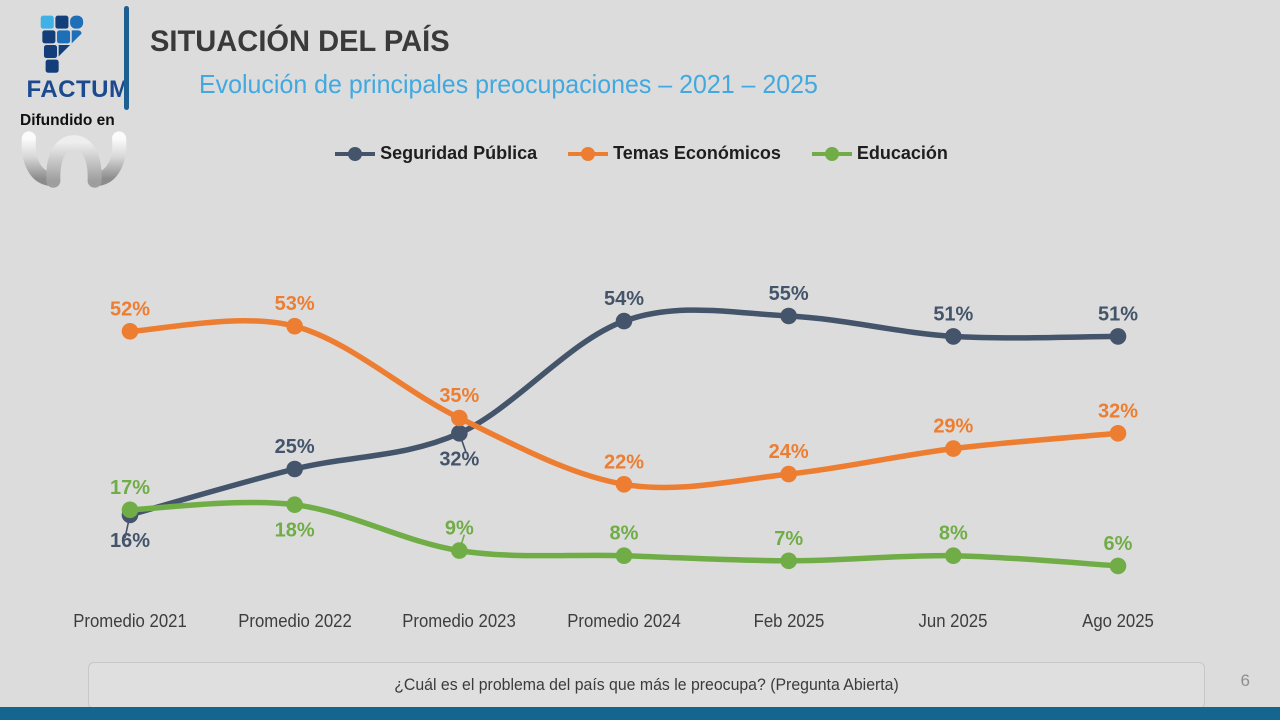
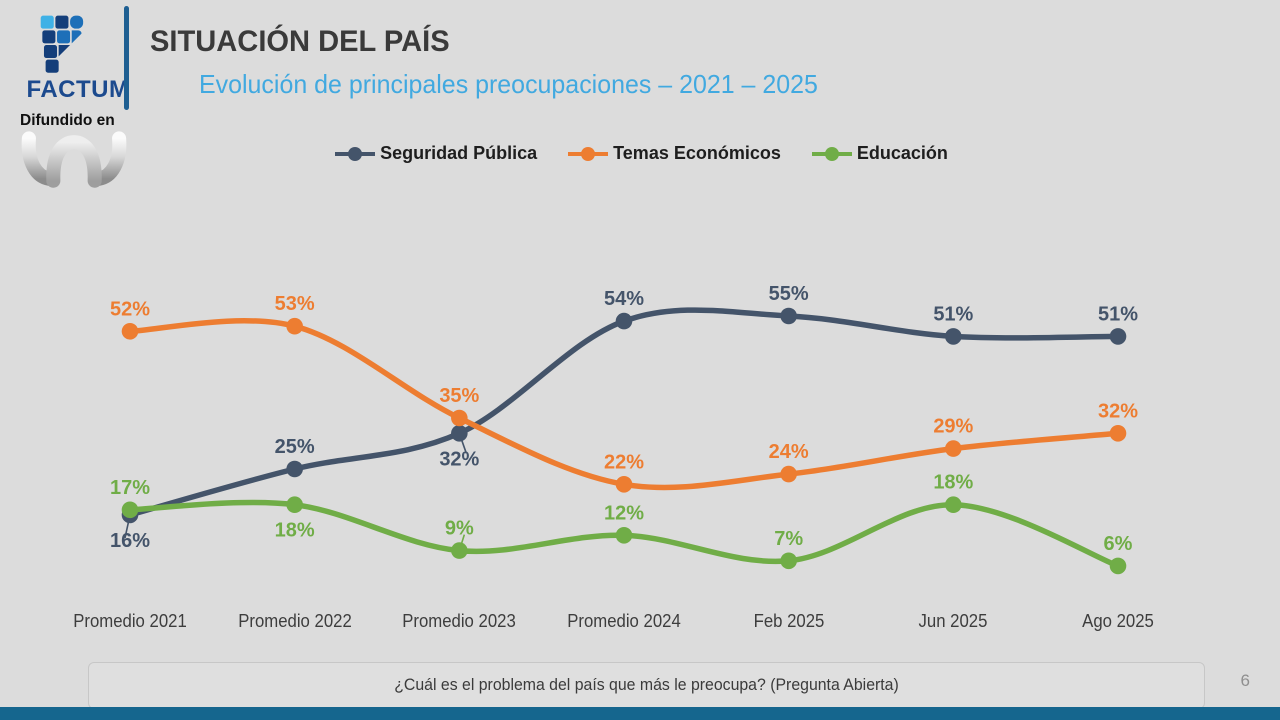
Educación/Promedio 2024: 8% -> 12%
Educación/Jun 2025: 8% -> 18%
